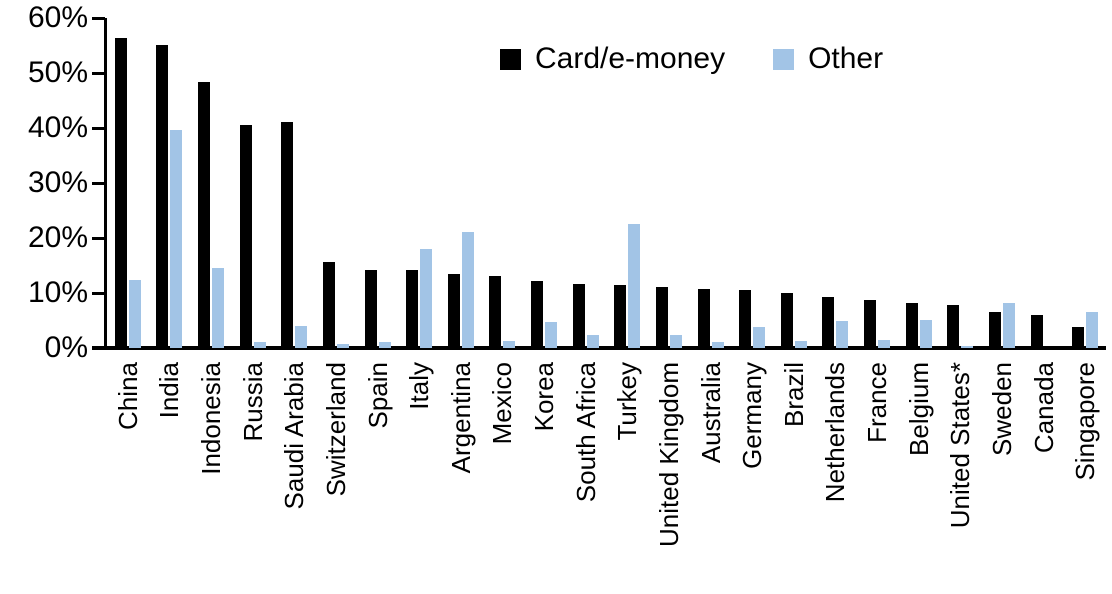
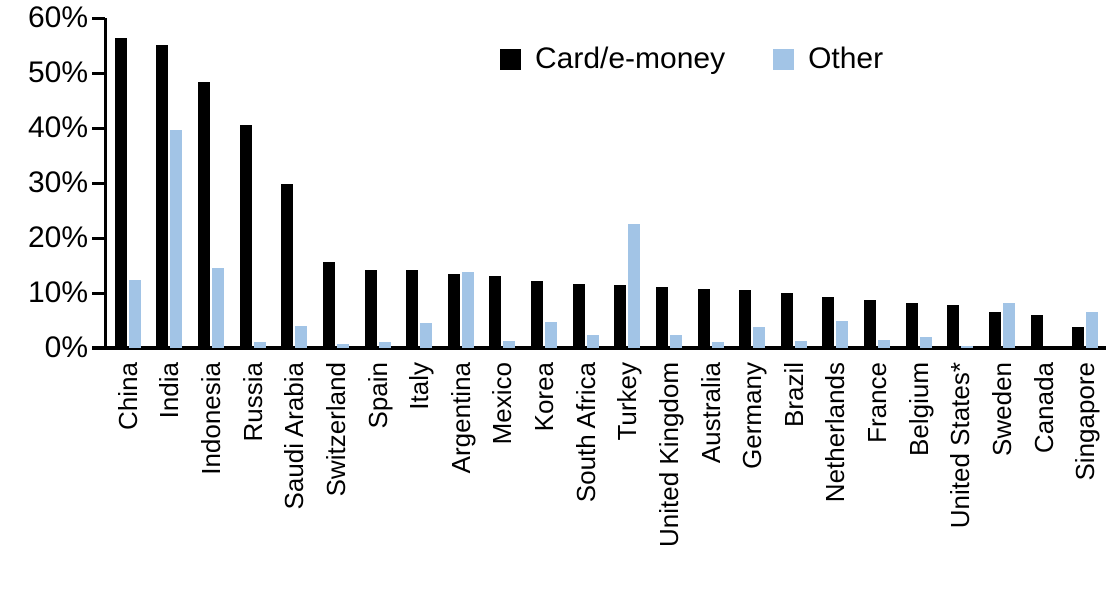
Card/e-money/Saudi Arabia: 41% -> 30%
Other/Italy: 18% -> 5%
Other/Argentina: 21% -> 14%
Other/Belgium: 5% -> 2%
